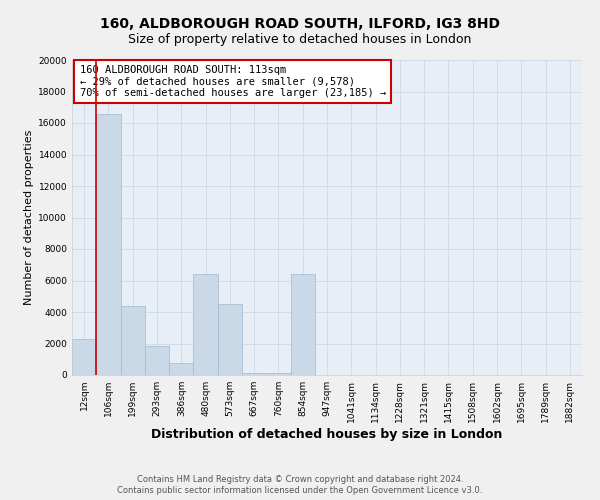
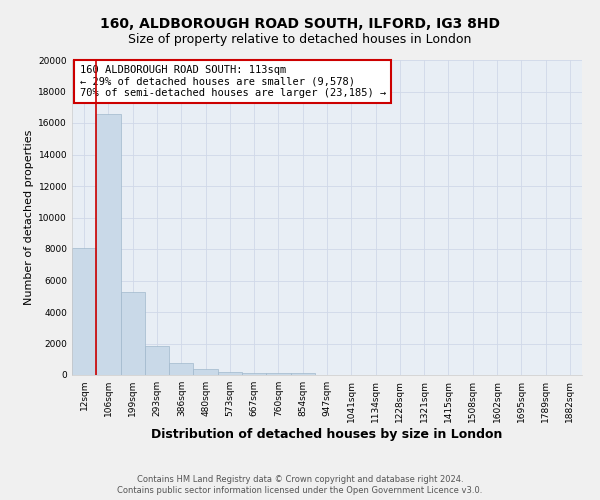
12sqm: 2300 -> 8000
199sqm: 4400 -> 5200
480sqm: 6400 -> 400
573sqm: 4500 -> 200
854sqm: 6400 -> 100
